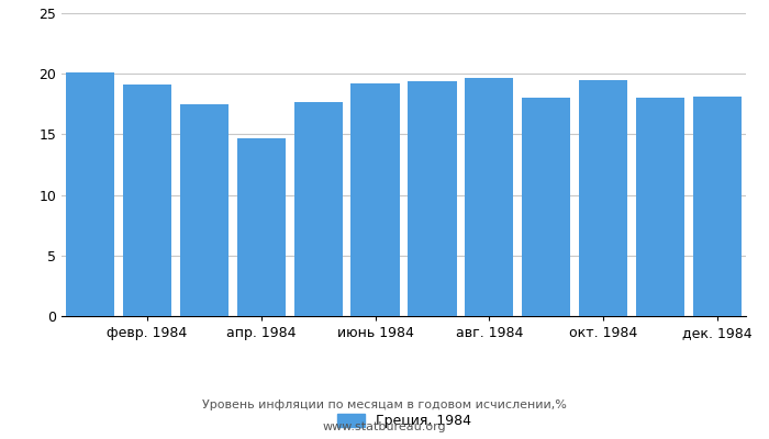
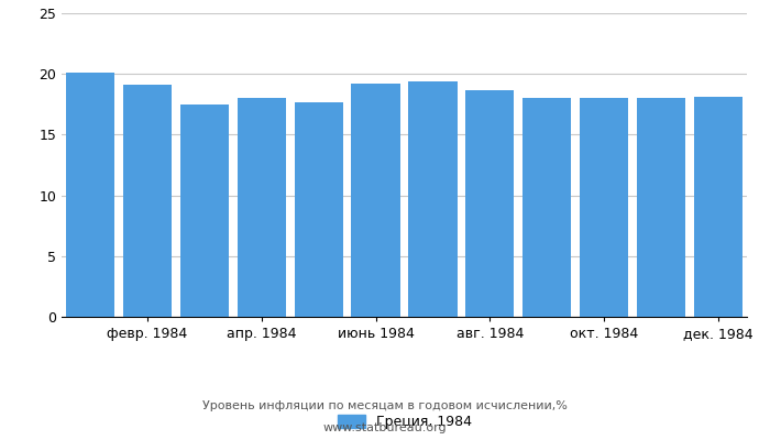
апр. 1984: 14.7 -> 18.0
авг. 1984: 19.7 -> 18.7
окт. 1984: 19.5 -> 18.0
